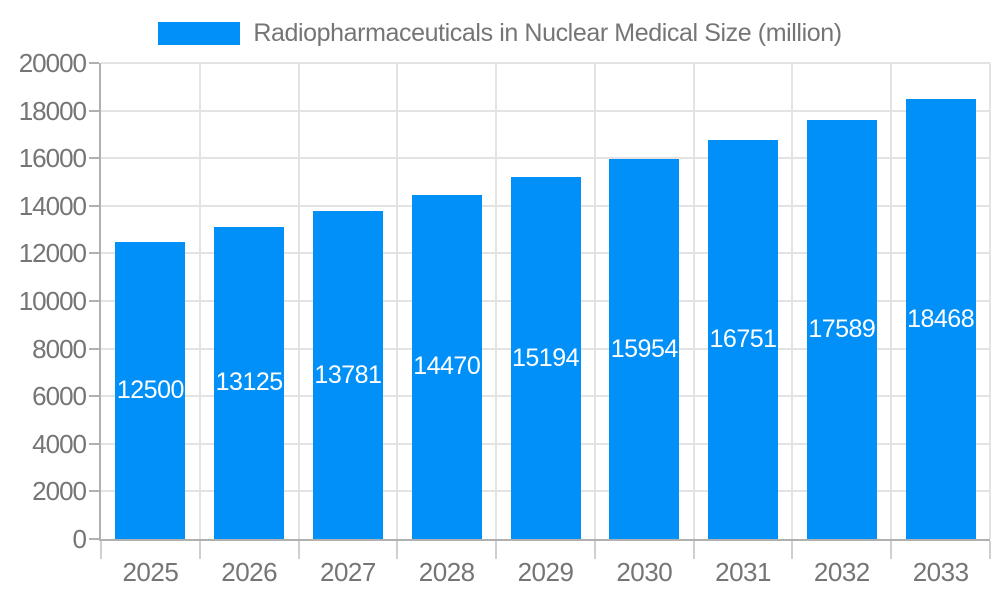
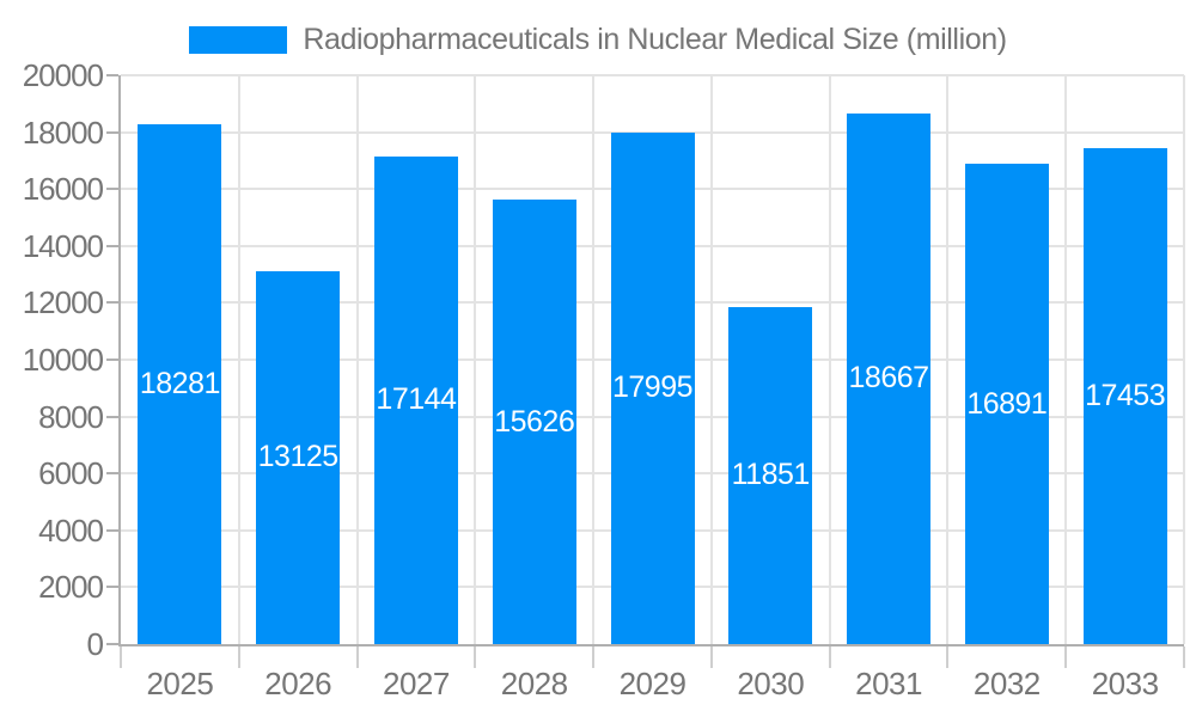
2025: 12500 -> 18281
2027: 13781 -> 17144
2028: 14470 -> 15626
2029: 15194 -> 17995
2030: 15954 -> 11851
2031: 16751 -> 18667
2032: 17589 -> 16891
2033: 18468 -> 17453
